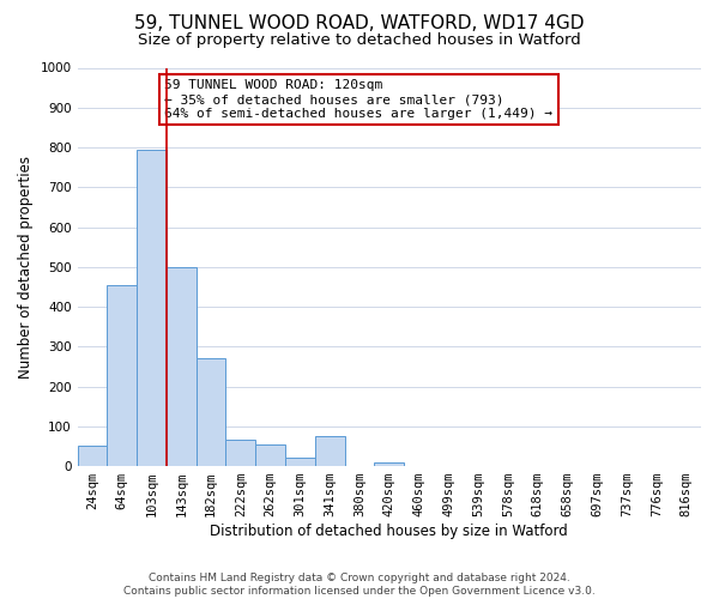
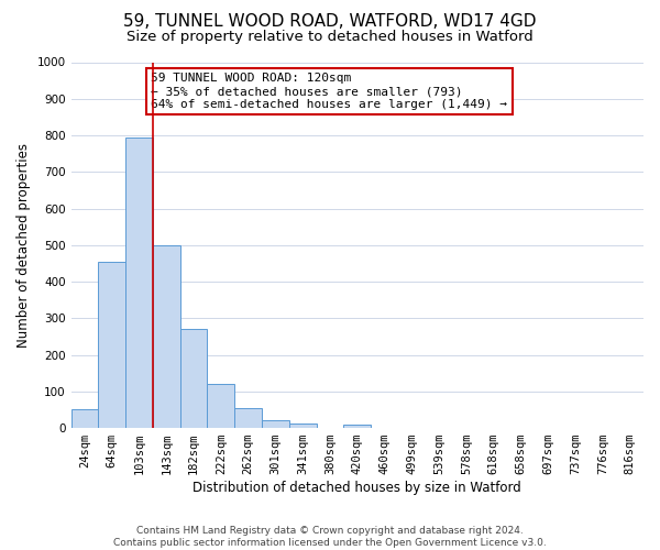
222sqm: 65 -> 120
341sqm: 75 -> 12
